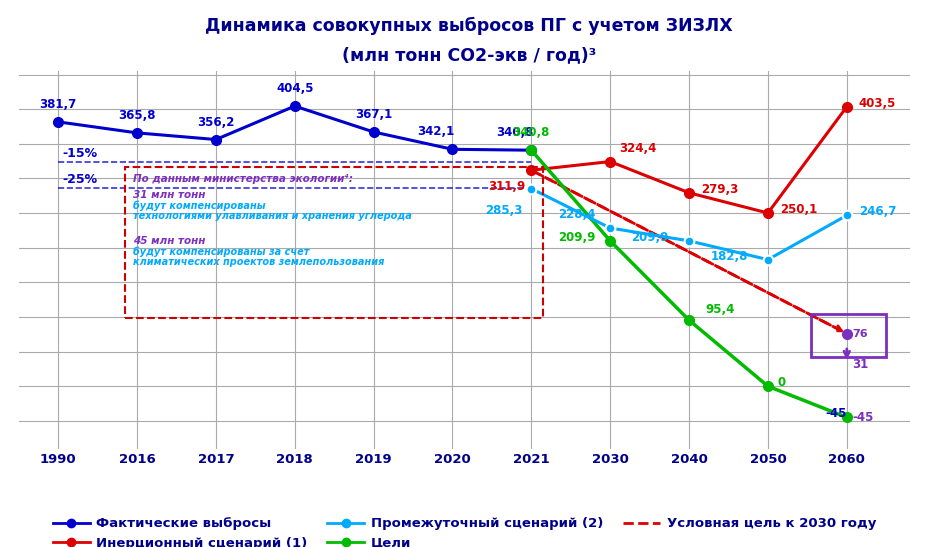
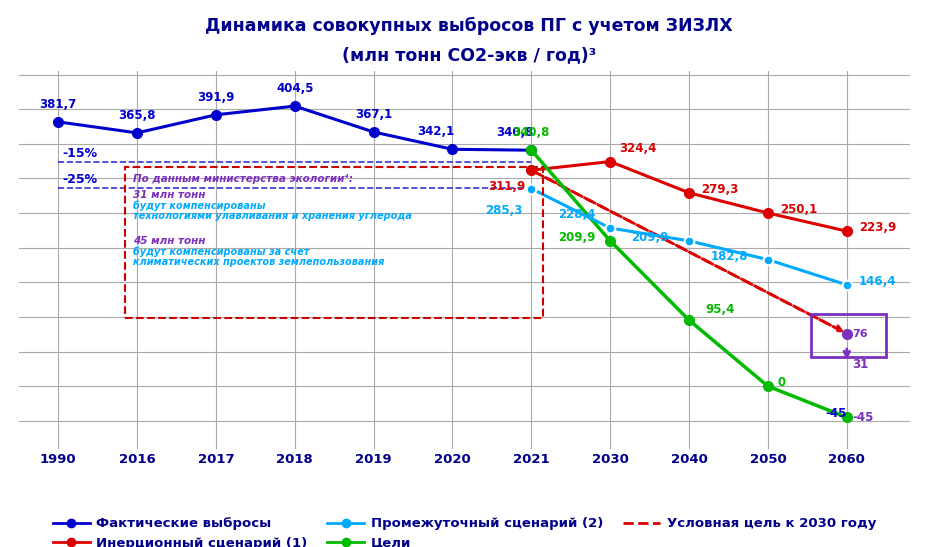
Фактические выбросы/2017: 356,2 -> 391,9
Условная цель к 2030 году/2060: 403,5 -> 223,9
Промежуточный сценарий (2)/2060: 246,7 -> 146,4
